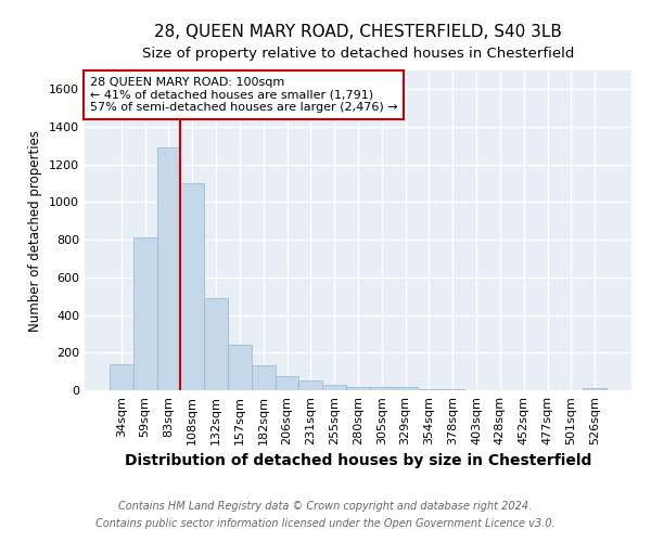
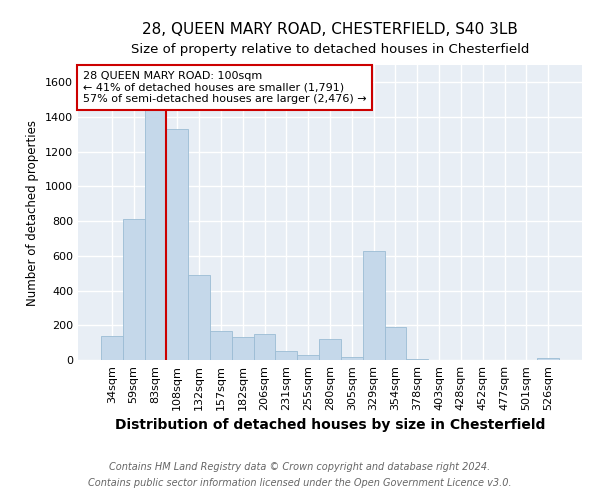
83sqm: 1290 -> 1450
108sqm: 1100 -> 1330
157sqm: 240 -> 170
206sqm: 80 -> 150
280sqm: 20 -> 120
329sqm: 20 -> 630
354sqm: 0 -> 190
